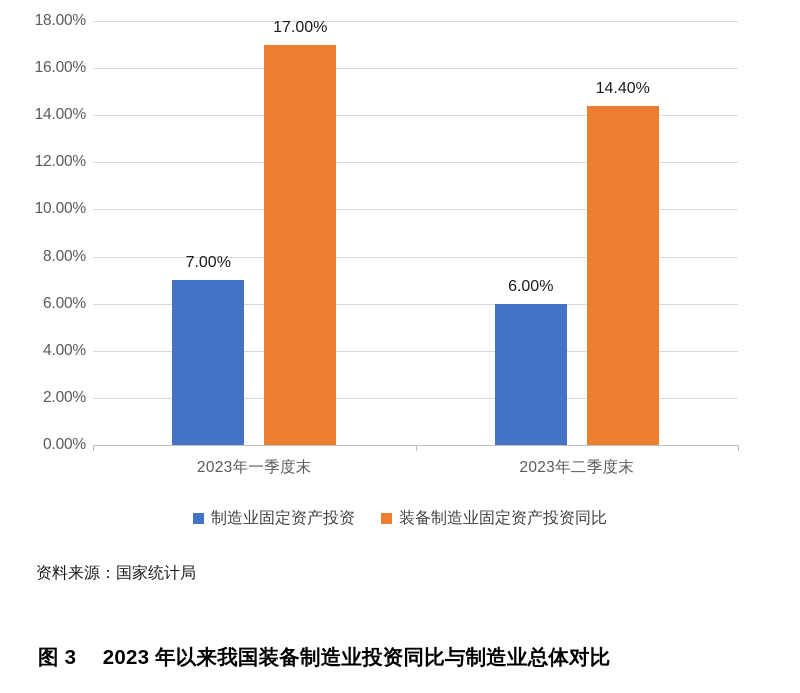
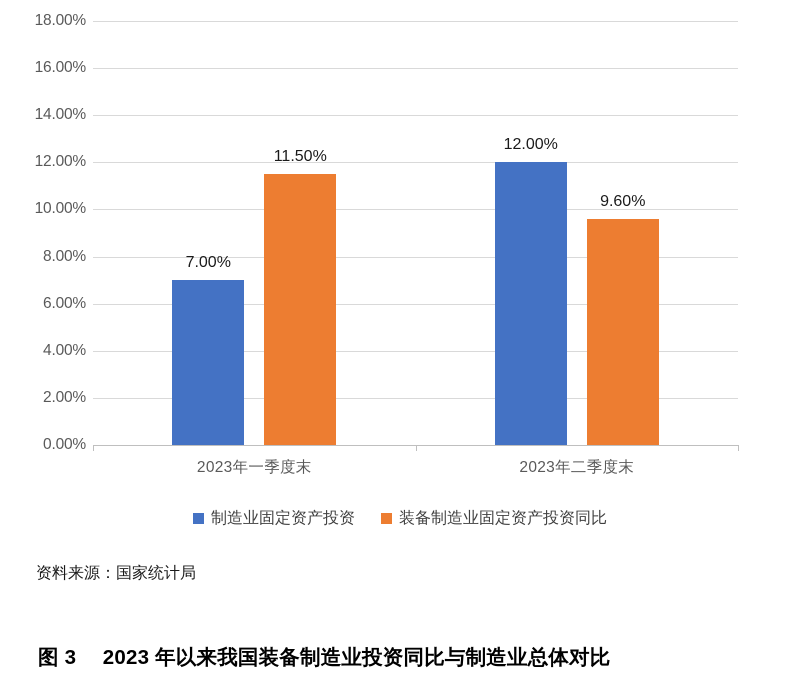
装备制造业固定资产投资同比/2023年一季度末: 17.00% -> 11.50%
制造业固定资产投资/2023年二季度末: 6.00% -> 12.00%
装备制造业固定资产投资同比/2023年二季度末: 14.40% -> 9.60%
